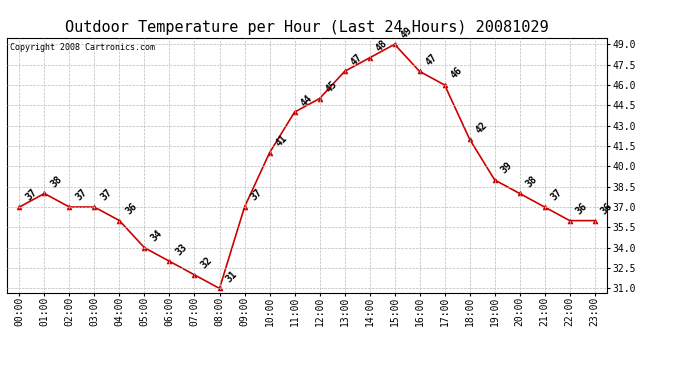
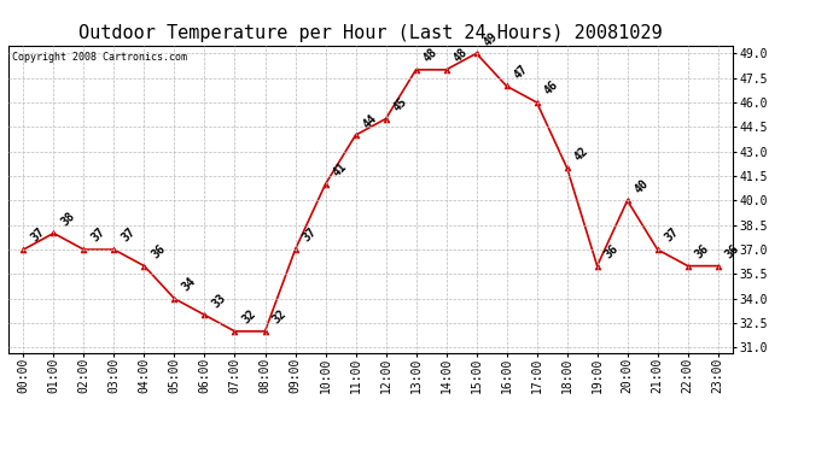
08:00: 31 -> 32
13:00: 47 -> 48
19:00: 39 -> 36
20:00: 38 -> 40
